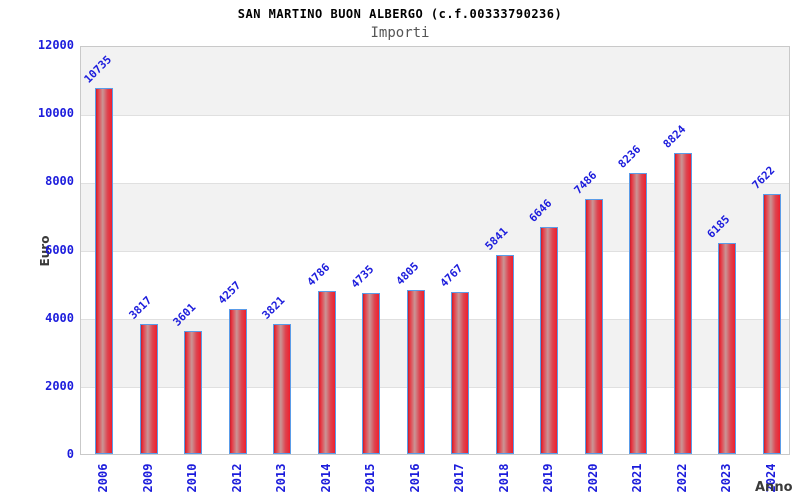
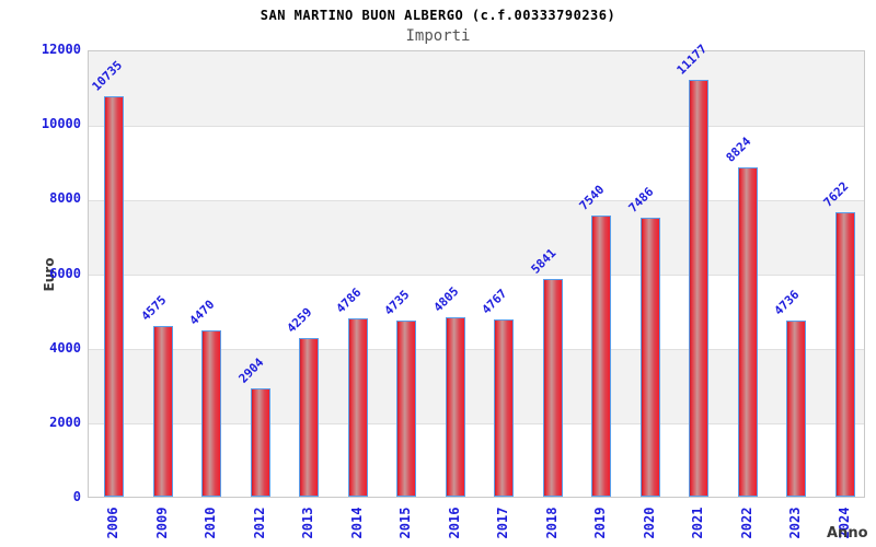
2009: 3817 -> 4575
2010: 3601 -> 4470
2012: 4257 -> 2904
2013: 3821 -> 4259
2019: 6646 -> 7540
2021: 8236 -> 11177
2023: 6185 -> 4736
